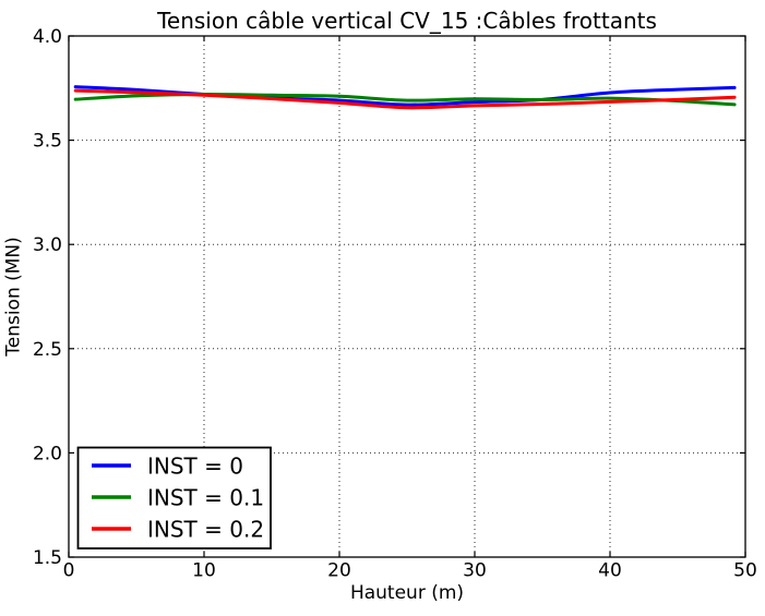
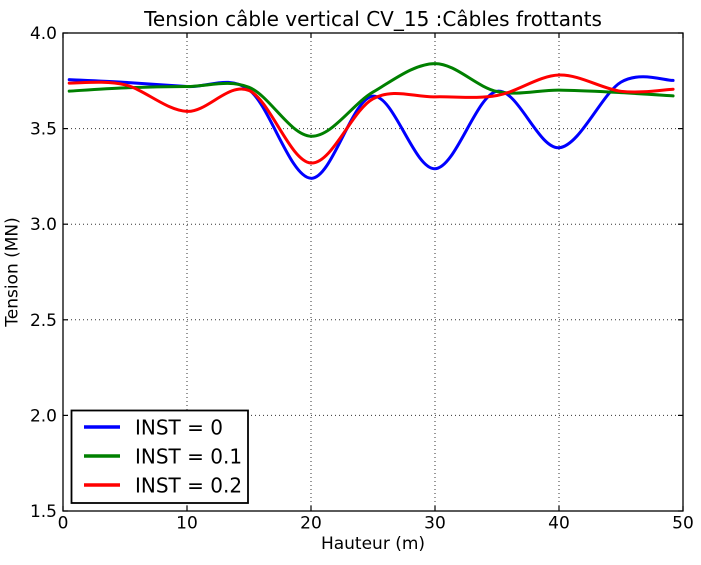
INST = 0.2/10: 3.72 -> 3.59
INST = 0/20: 3.69 -> 3.24
INST = 0.1/20: 3.71 -> 3.46
INST = 0.2/20: 3.68 -> 3.32
INST = 0/30: 3.68 -> 3.29
INST = 0.1/30: 3.70 -> 3.84
INST = 0/40: 3.73 -> 3.40
INST = 0.2/40: 3.68 -> 3.78
